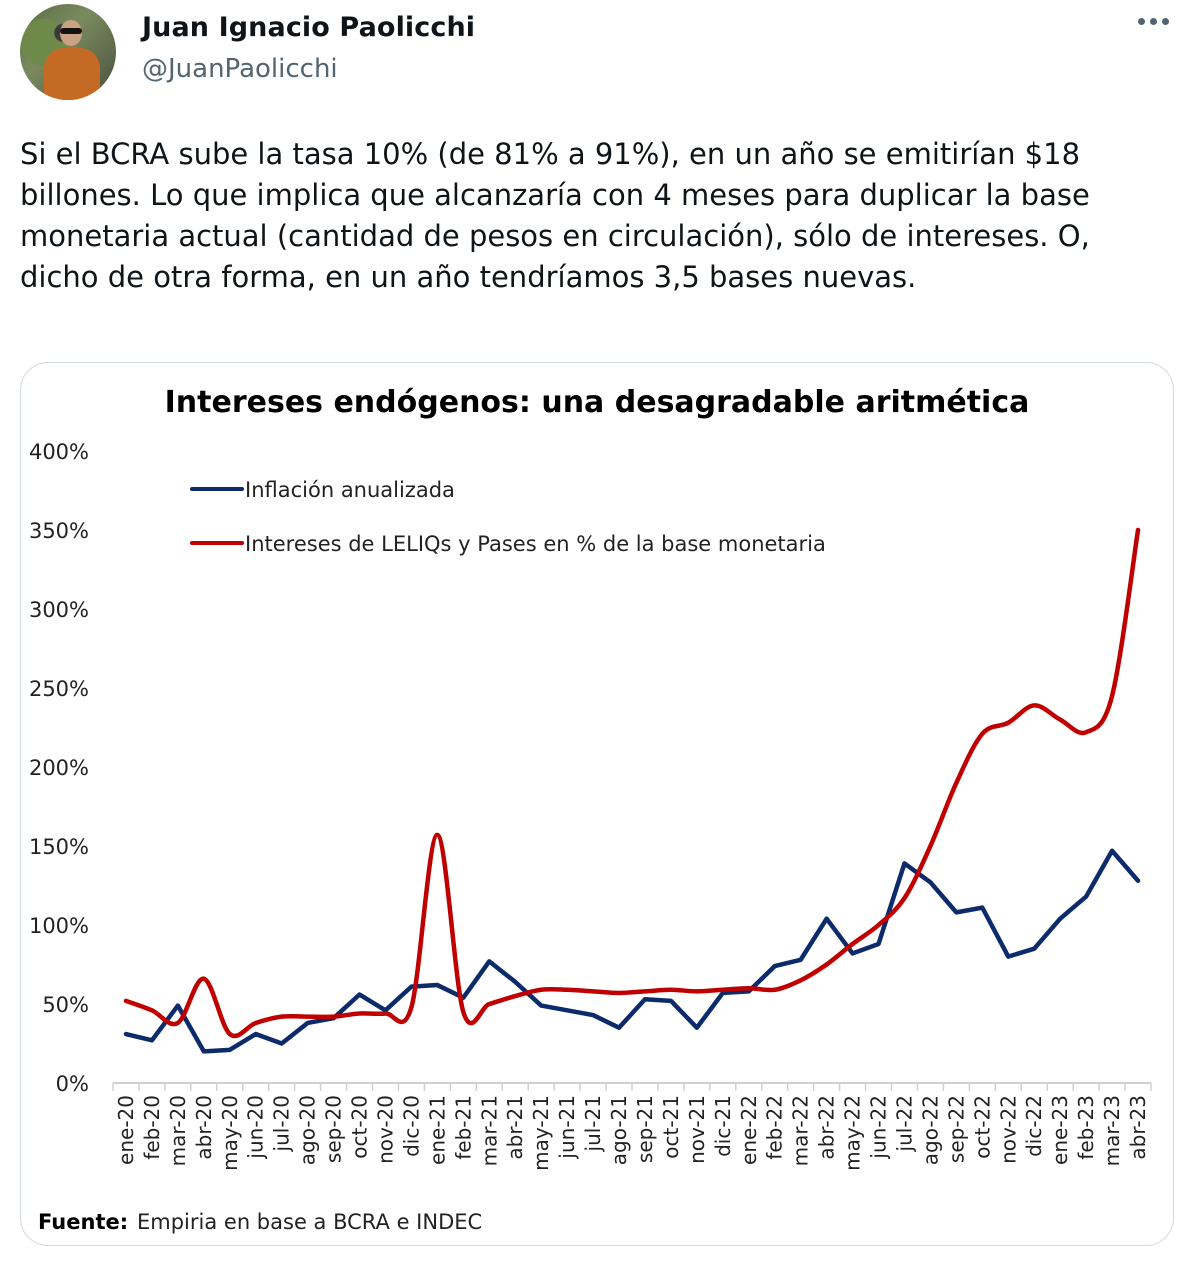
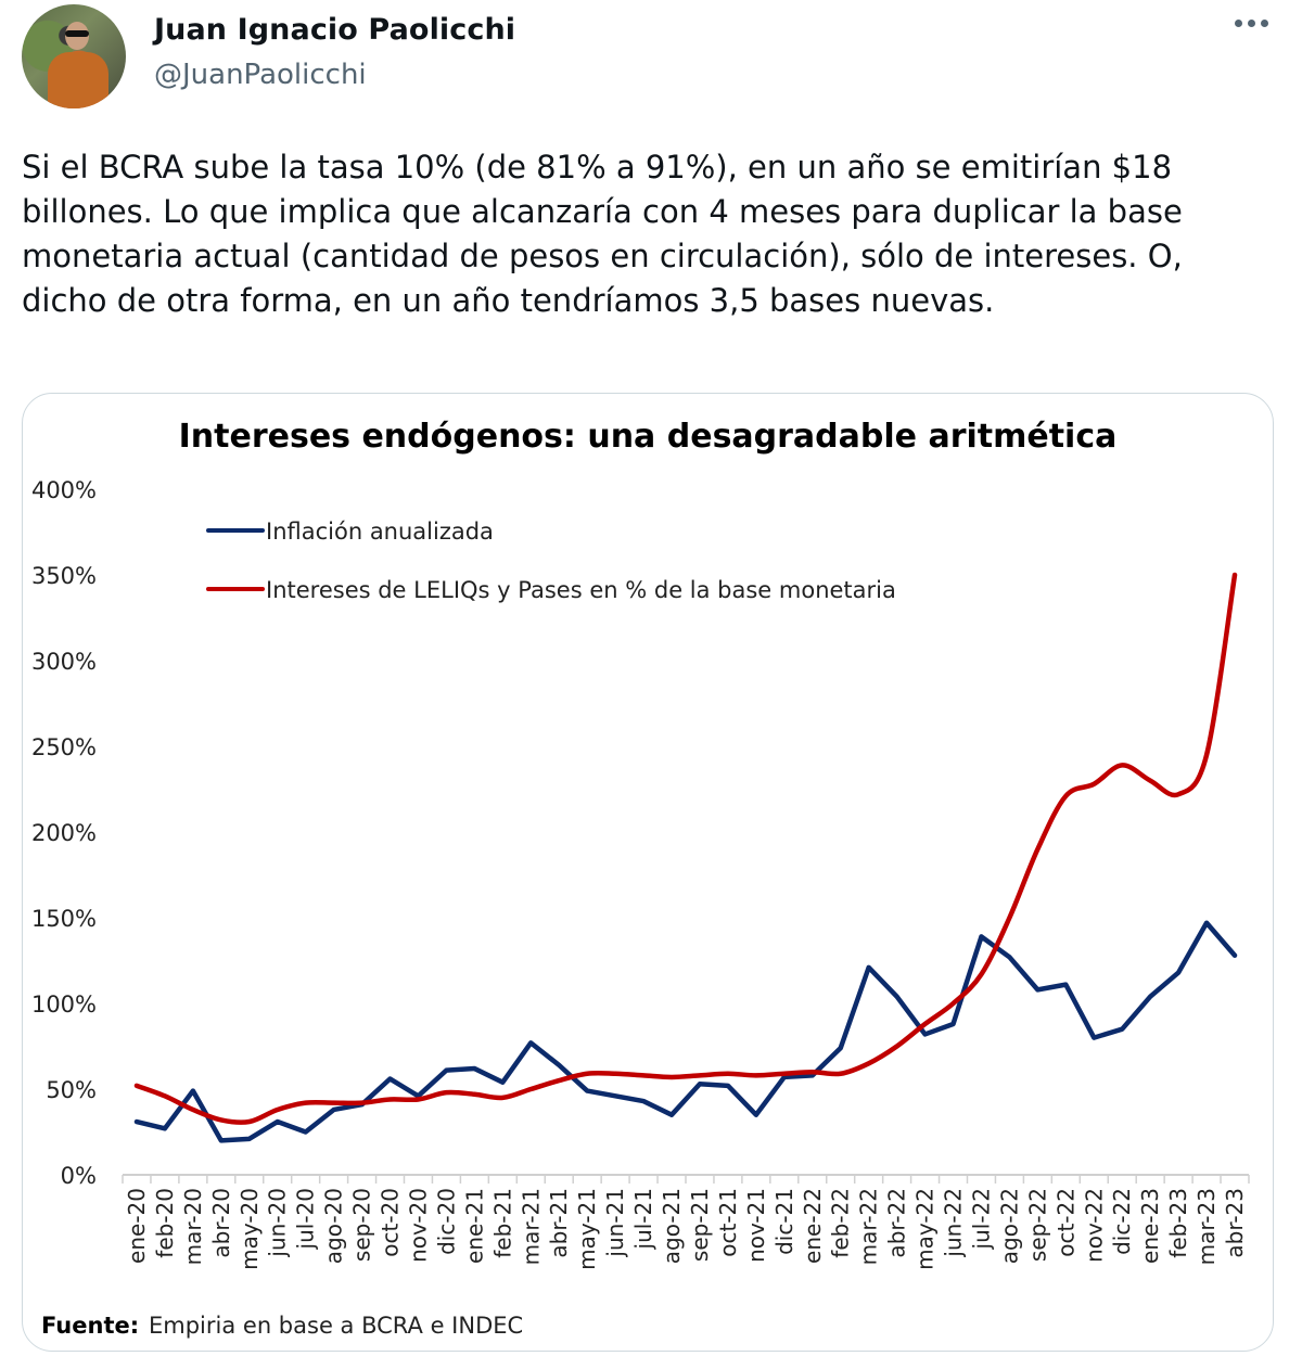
Intereses de LELIQs y Pases en % de la base monetaria/abr-20: 66% -> 32%
Intereses de LELIQs y Pases en % de la base monetaria/ene-21: 157% -> 47%
Inflación anualizada/mar-22: 78% -> 121%
